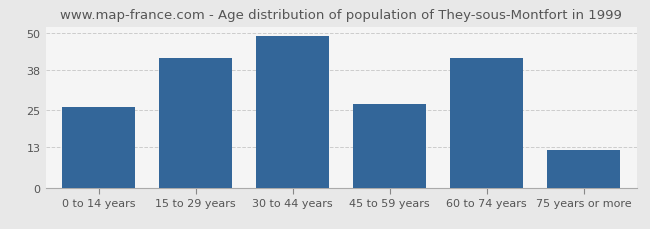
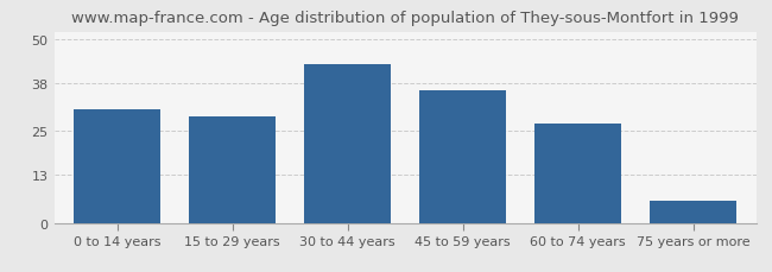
0 to 14 years: 26 -> 31
15 to 29 years: 42 -> 29
30 to 44 years: 49 -> 43
45 to 59 years: 27 -> 36
60 to 74 years: 42 -> 27
75 years or more: 12 -> 6
